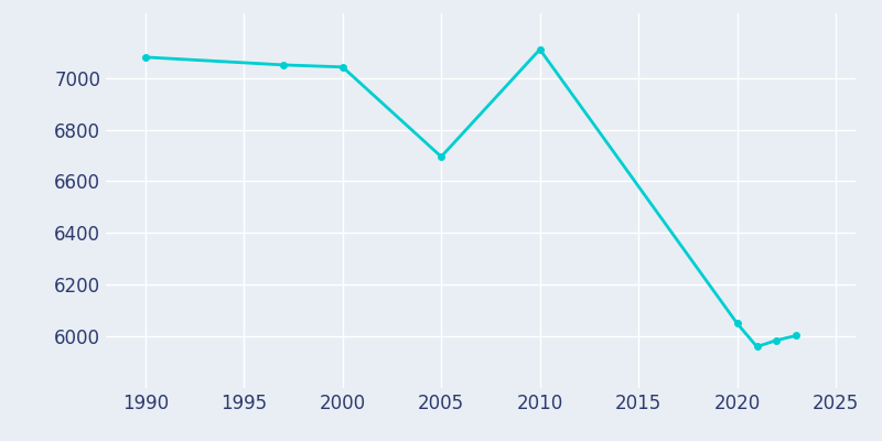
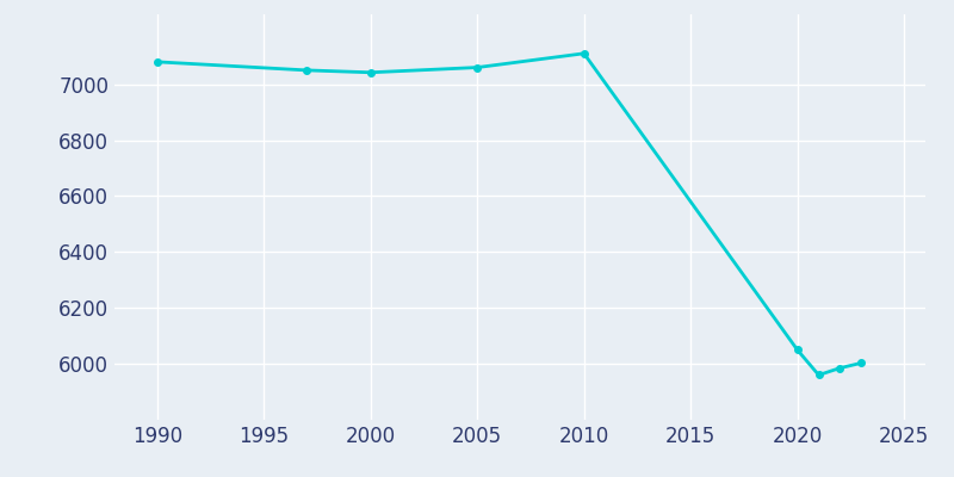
2005: 6695 -> 7060
